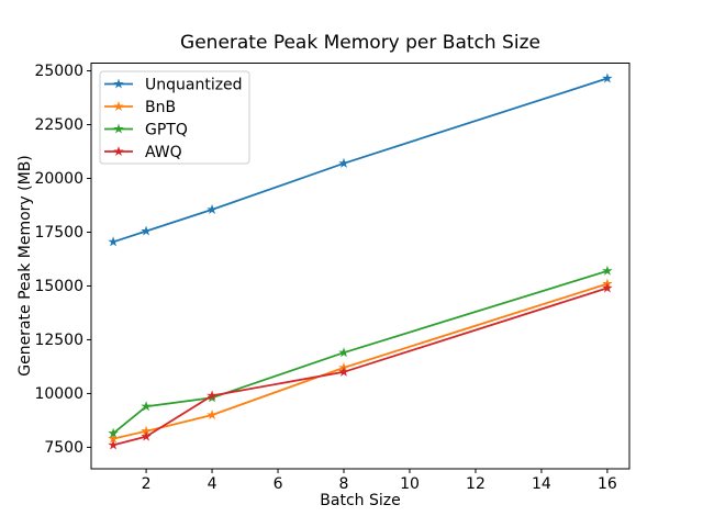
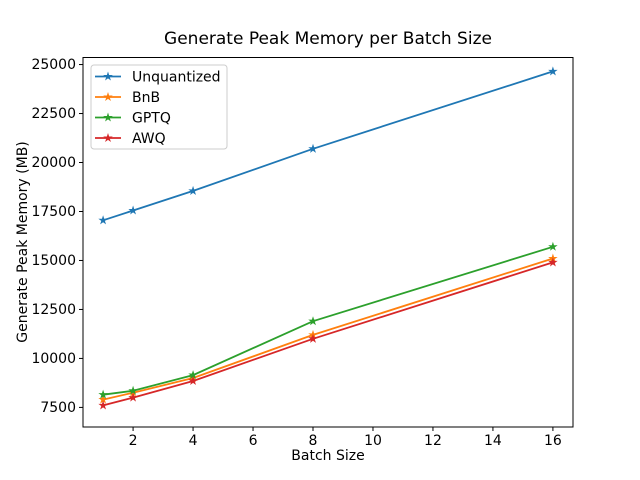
GPTQ/2: 9400 -> 8400
GPTQ/4: 9800 -> 9200
AWQ/4: 9900 -> 8800
